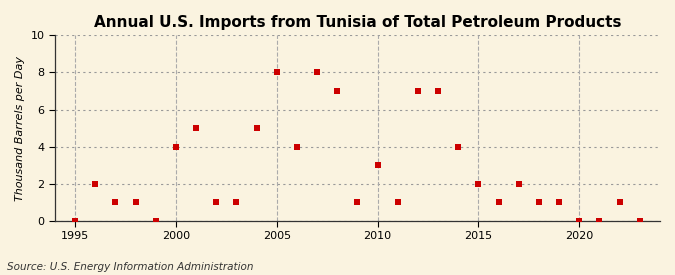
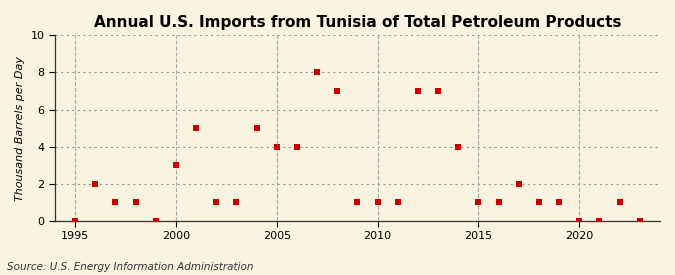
2000: 4 -> 3
2005: 8 -> 4
2010: 3 -> 1
2015: 2 -> 1
